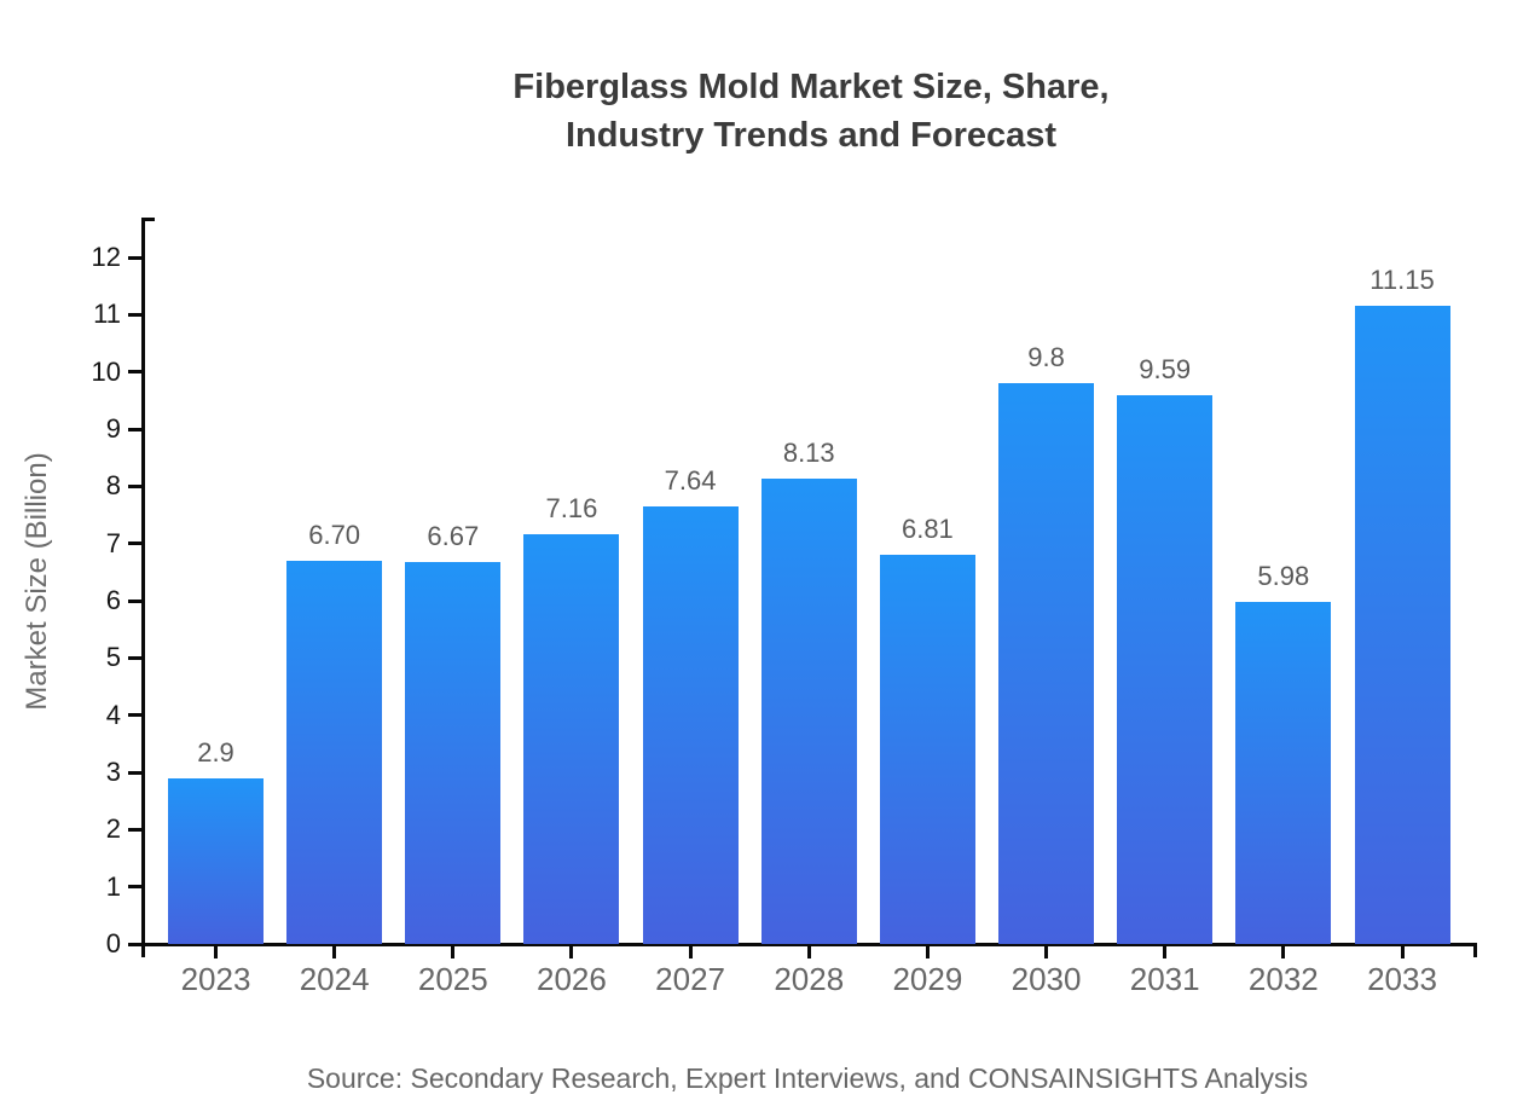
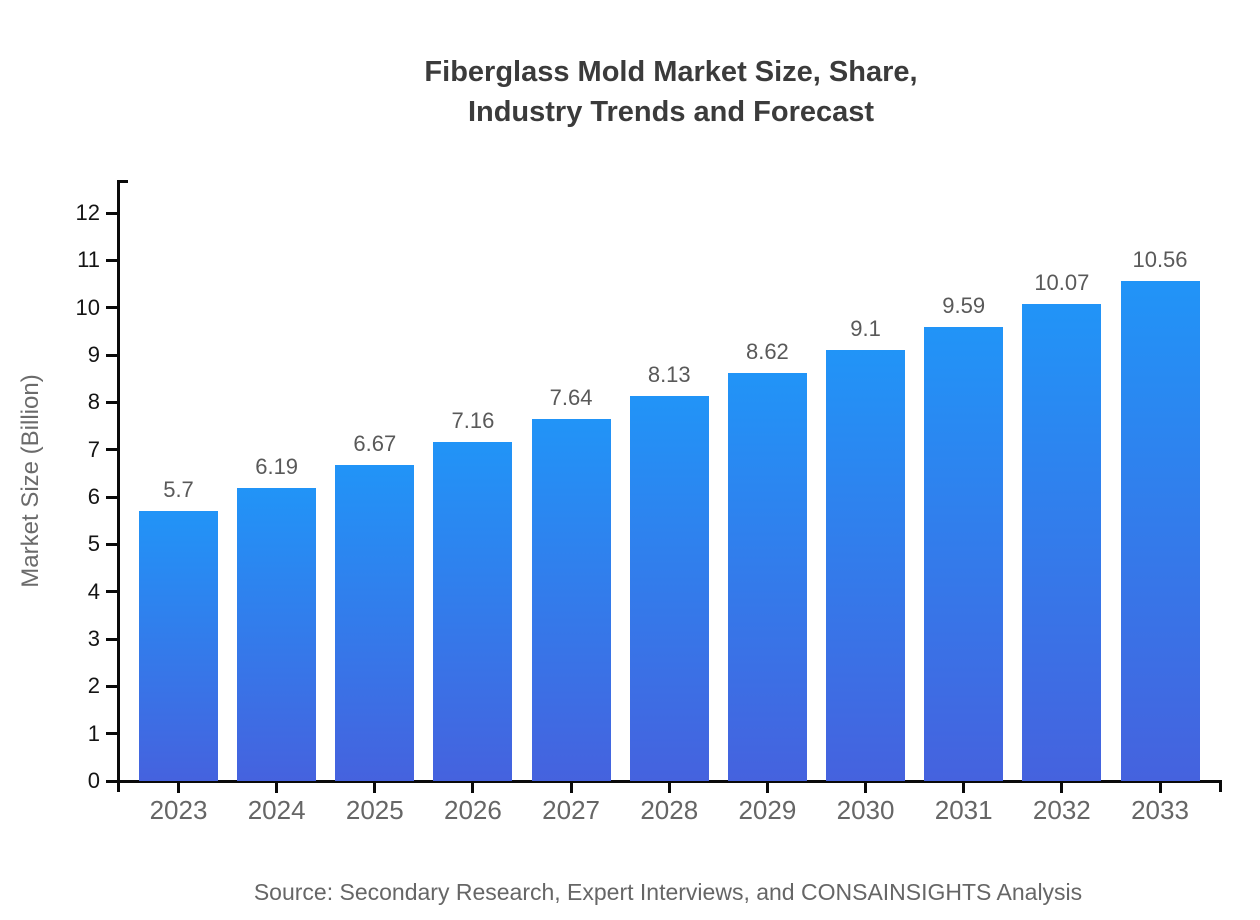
2023: 2.9 -> 5.7
2024: 6.70 -> 6.19
2029: 6.81 -> 8.62
2030: 9.8 -> 9.1
2032: 5.98 -> 10.07
2033: 11.15 -> 10.56
